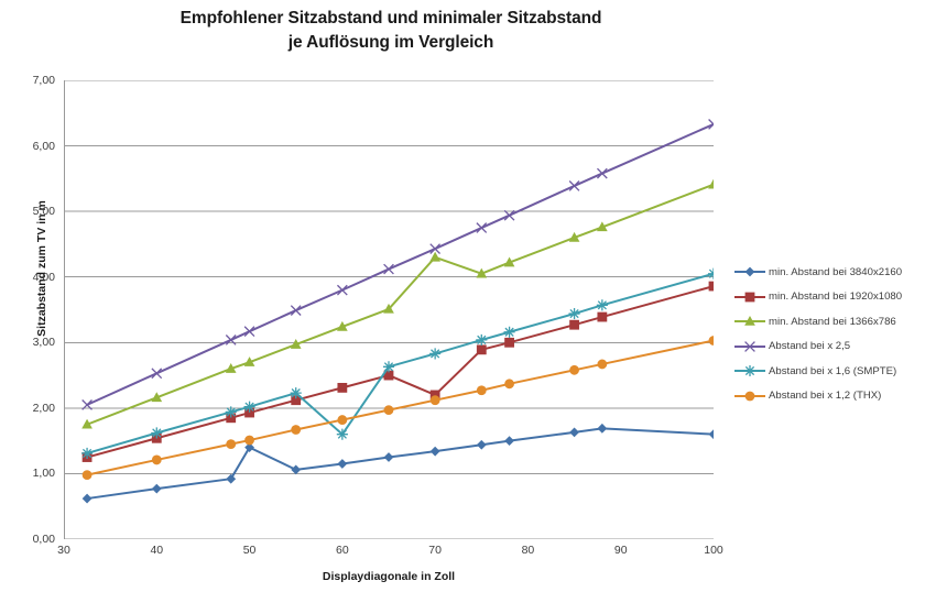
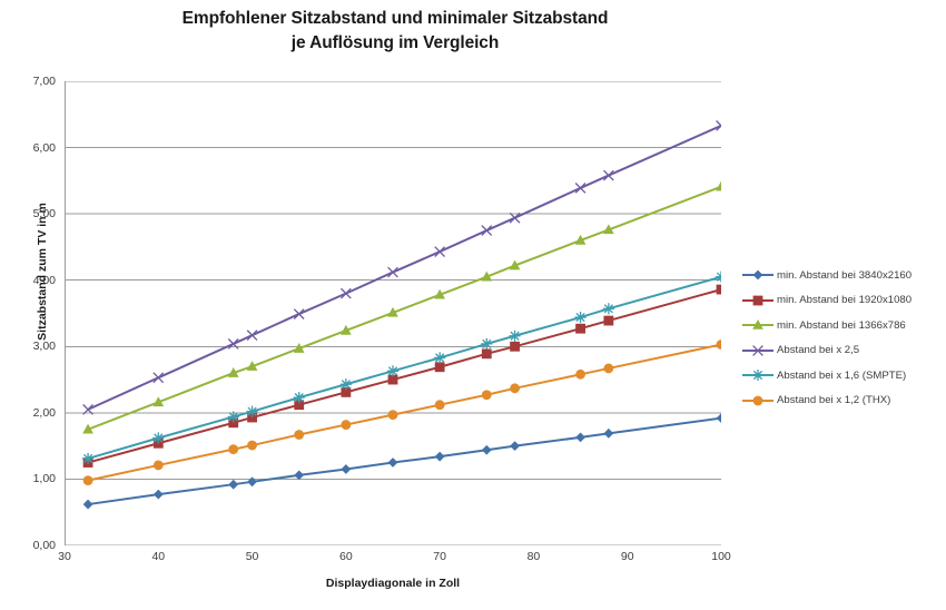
min. Abstand bei 3840x2160/50: 1,4 -> 1,0
Abstand bei x 1,6 (SMPTE)/60: 1,6 -> 2,4
min. Abstand bei 1920x1080/70: 2,2 -> 2,7
min. Abstand bei 1366x786/70: 4,3 -> 3,8
min. Abstand bei 3840x2160/100: 1,6 -> 1,9
